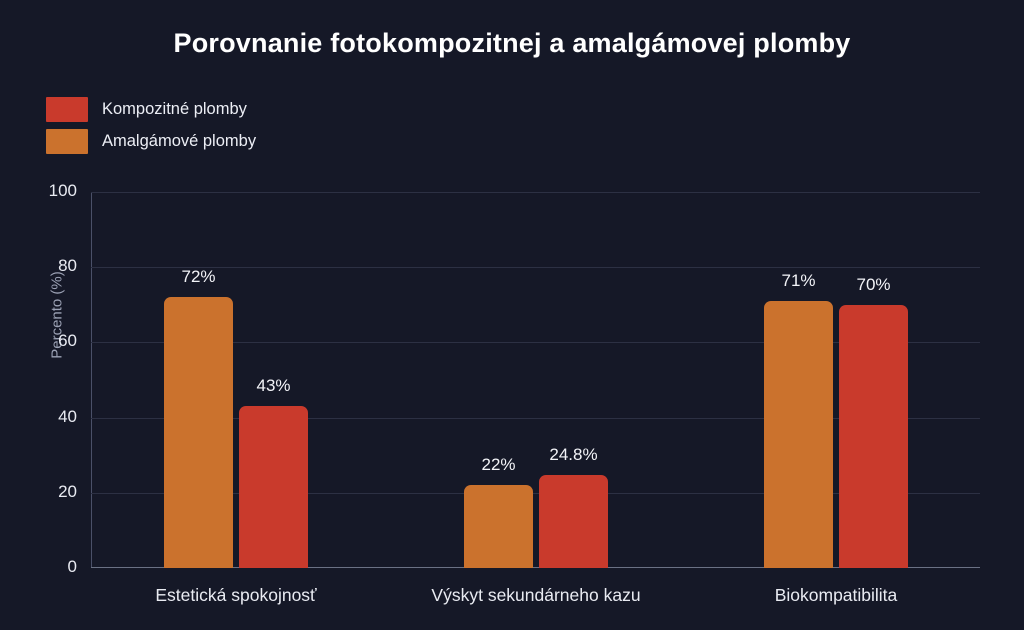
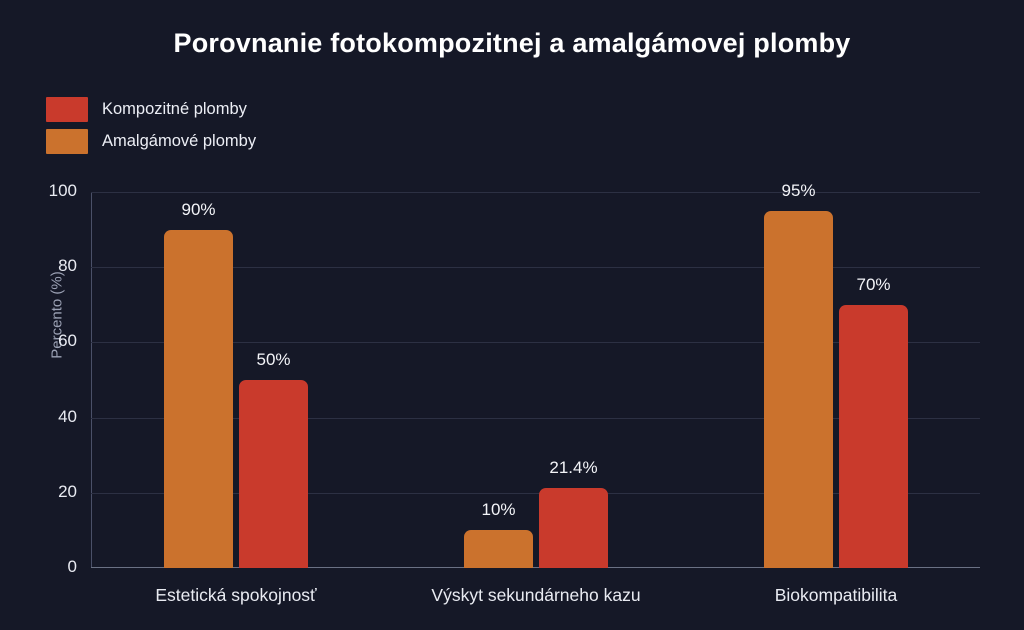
Amalgámové plomby/Estetická spokojnosť: 72% -> 90%
Kompozitné plomby/Estetická spokojnosť: 43% -> 50%
Amalgámové plomby/Výskyt sekundárneho kazu: 22% -> 10%
Kompozitné plomby/Výskyt sekundárneho kazu: 24.8% -> 21.4%
Amalgámové plomby/Biokompatibilita: 71% -> 95%
